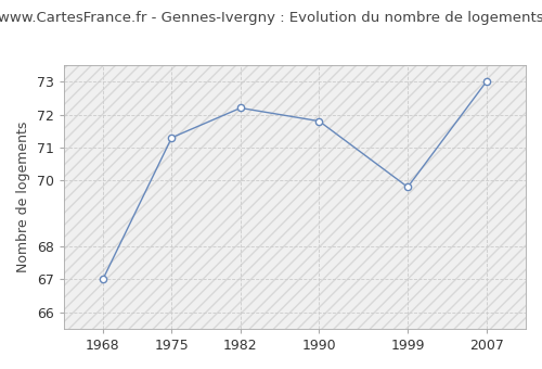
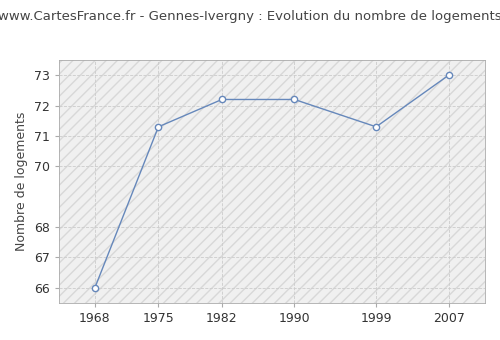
1968: 67.0 -> 66.0
1990: 71.8 -> 72.2
1999: 69.8 -> 71.3
